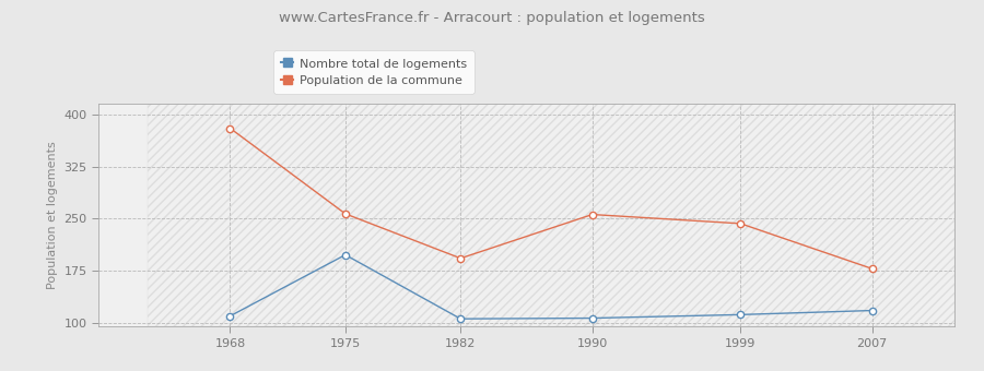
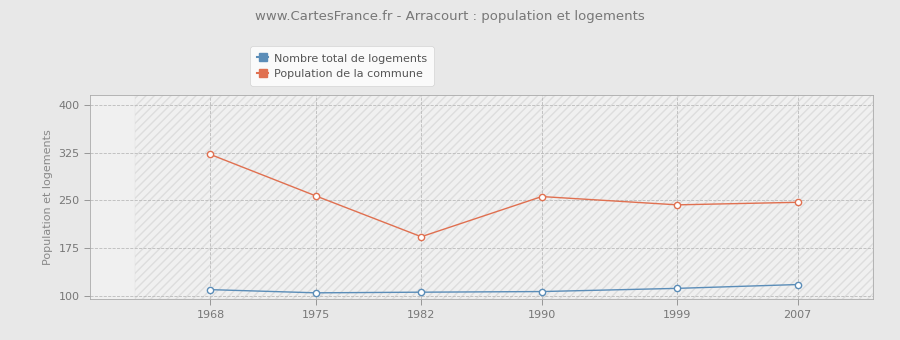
Population de la commune/1968: 380 -> 322
Nombre total de logements/1975: 198 -> 105
Population de la commune/2007: 178 -> 247
